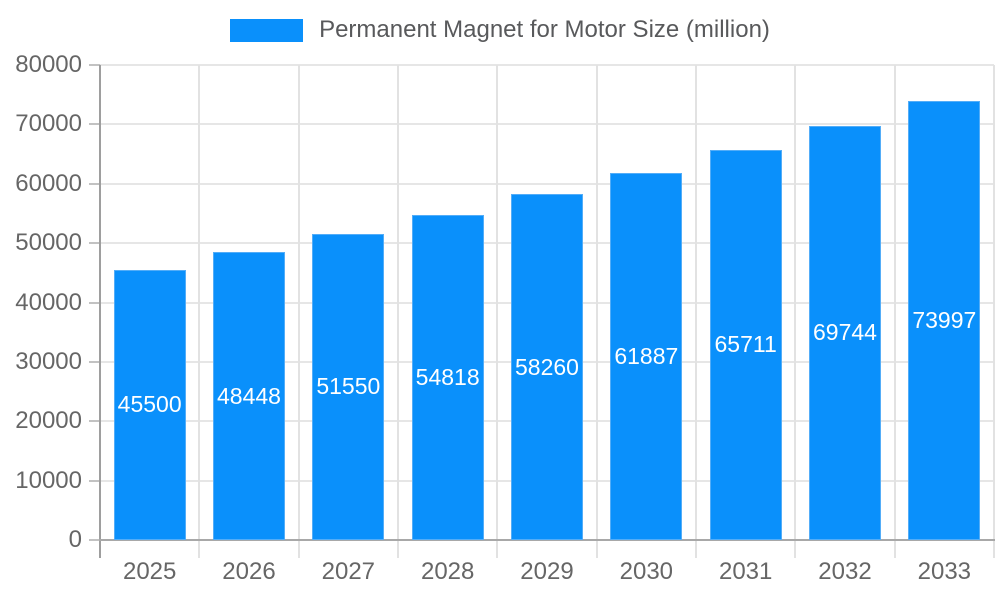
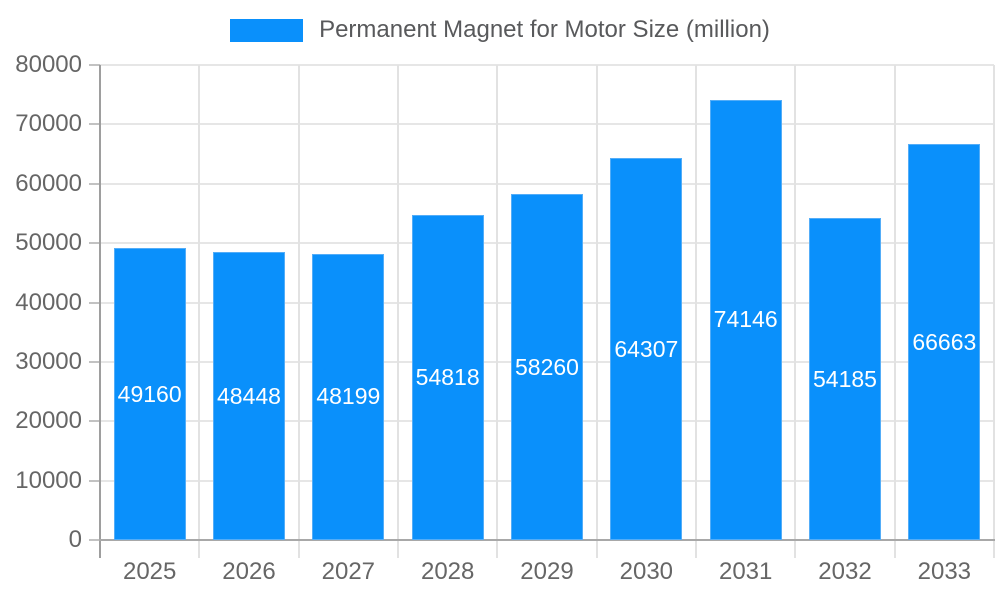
2025: 45500 -> 49160
2027: 51550 -> 48199
2030: 61887 -> 64307
2031: 65711 -> 74146
2032: 69744 -> 54185
2033: 73997 -> 66663
